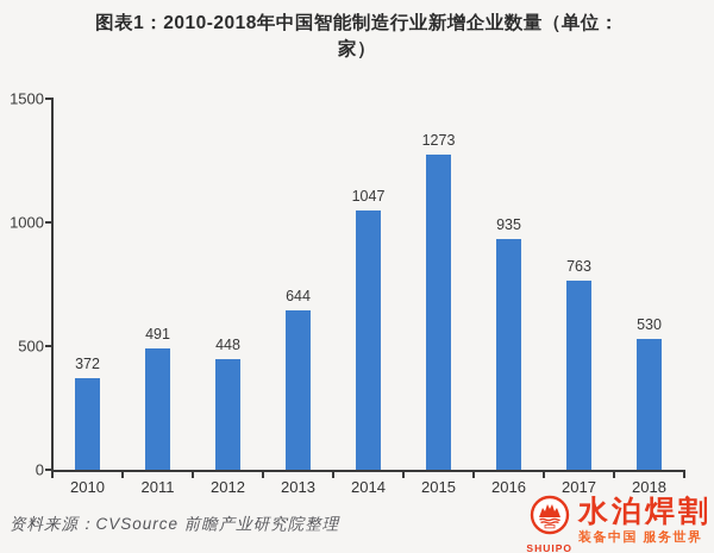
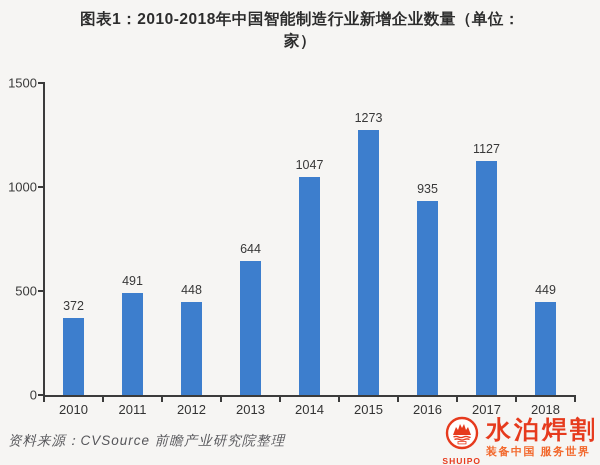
2017: 763 -> 1127
2018: 530 -> 449
